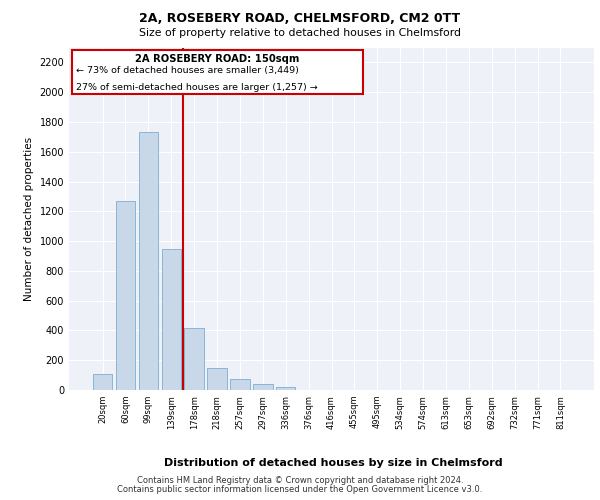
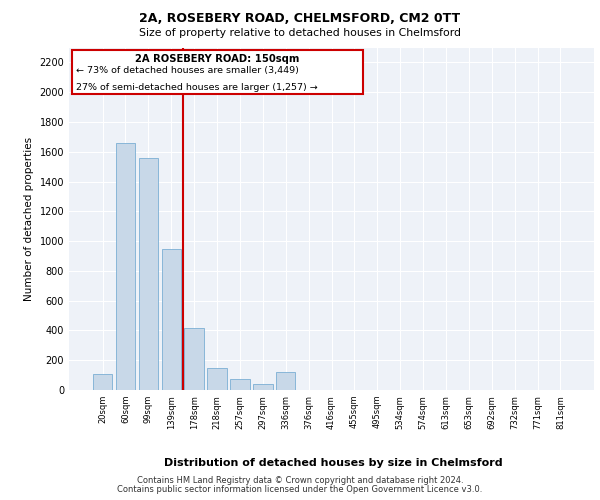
60sqm: 1270 -> 1660
99sqm: 1730 -> 1560
336sqm: 20 -> 120
